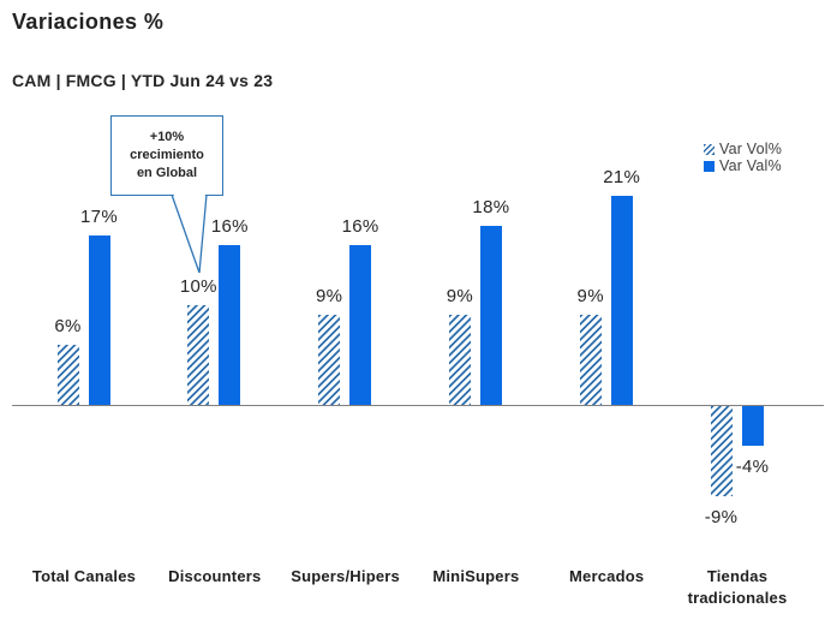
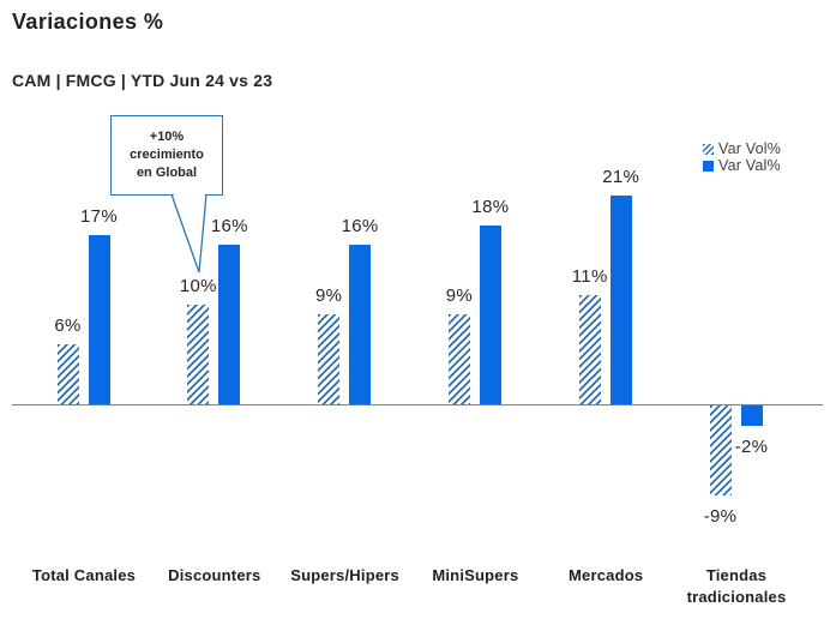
Var Vol%/Mercados: 9% -> 11%
Var Val%/Tiendas tradicionales: -4% -> -2%
